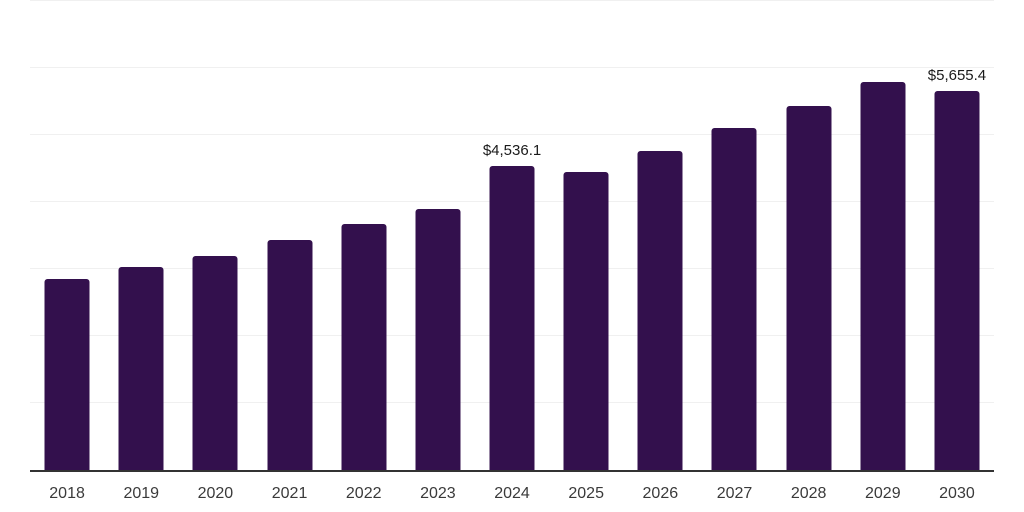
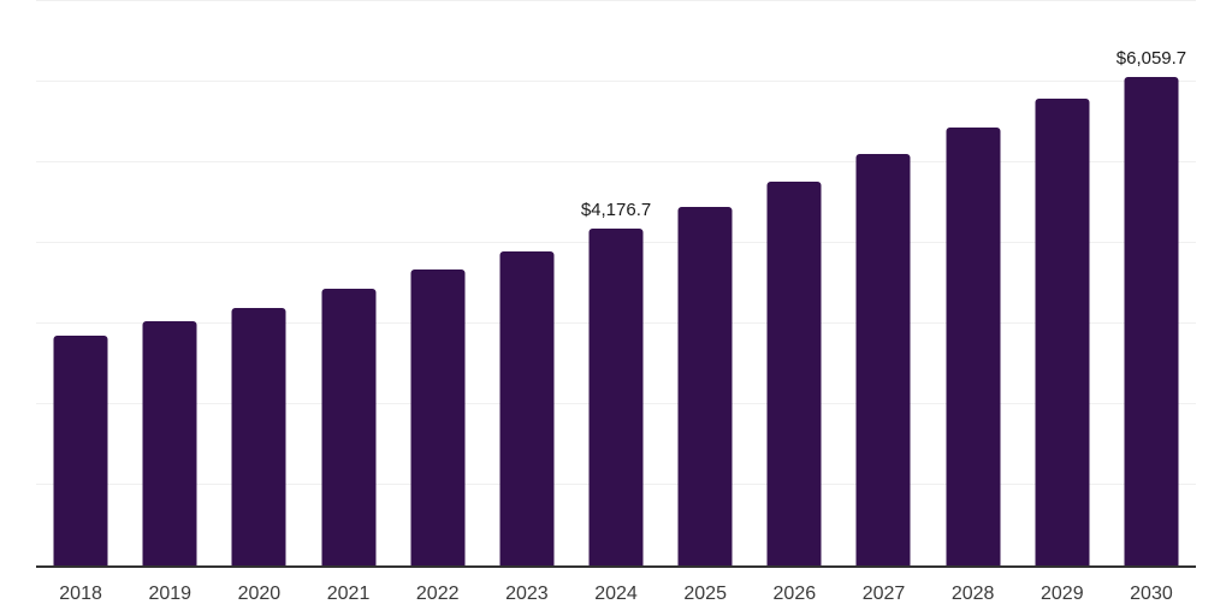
2024: $4,536.1 -> $4,176.7
2030: $5,655.4 -> $6,059.7
